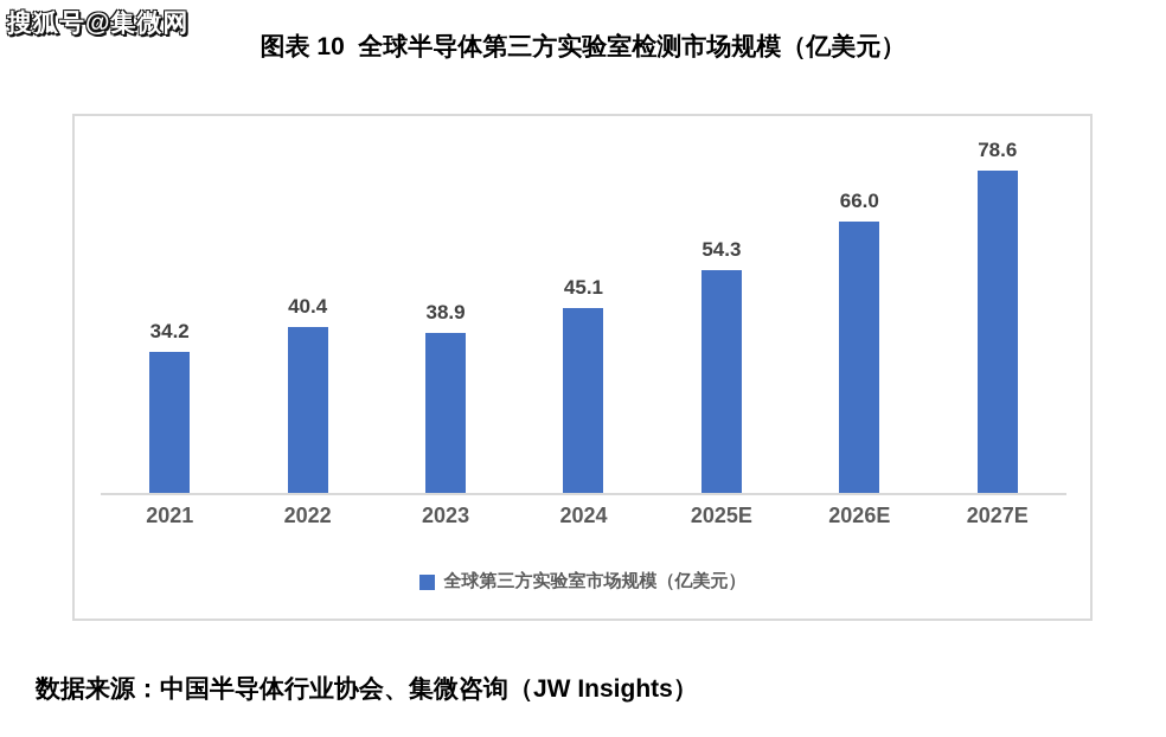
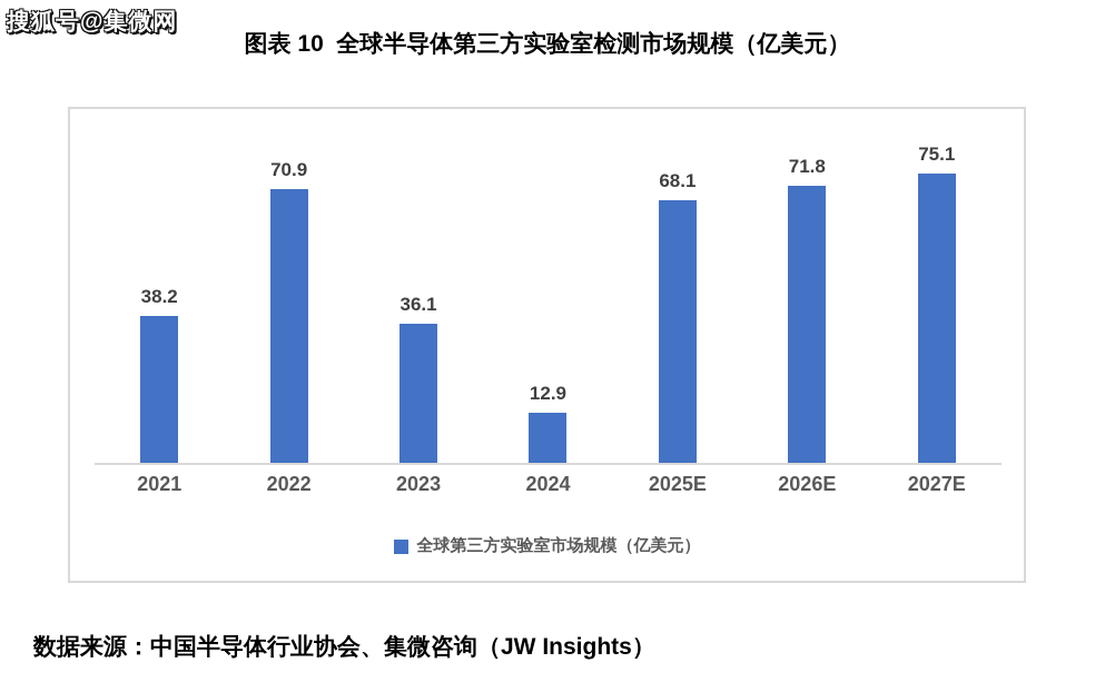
2021: 34.2 -> 38.2
2022: 40.4 -> 70.9
2023: 38.9 -> 36.1
2024: 45.1 -> 12.9
2025E: 54.3 -> 68.1
2026E: 66.0 -> 71.8
2027E: 78.6 -> 75.1
